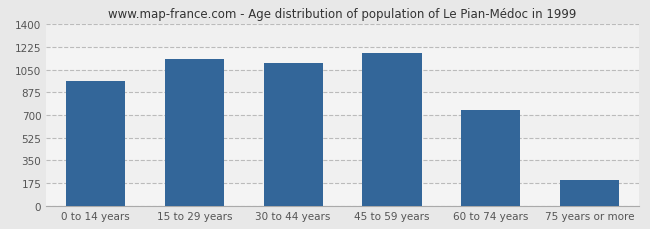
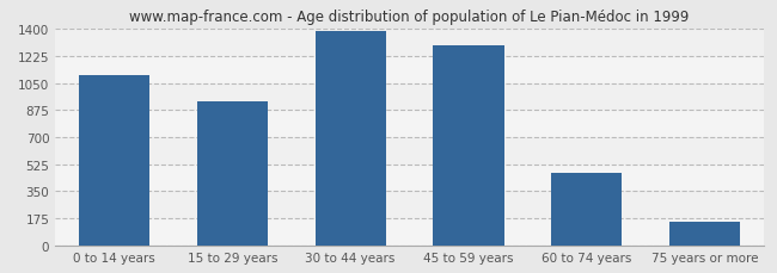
0 to 14 years: 960 -> 1100
15 to 29 years: 1130 -> 930
30 to 44 years: 1100 -> 1390
45 to 59 years: 1180 -> 1300
60 to 74 years: 740 -> 470
75 years or more: 200 -> 160
